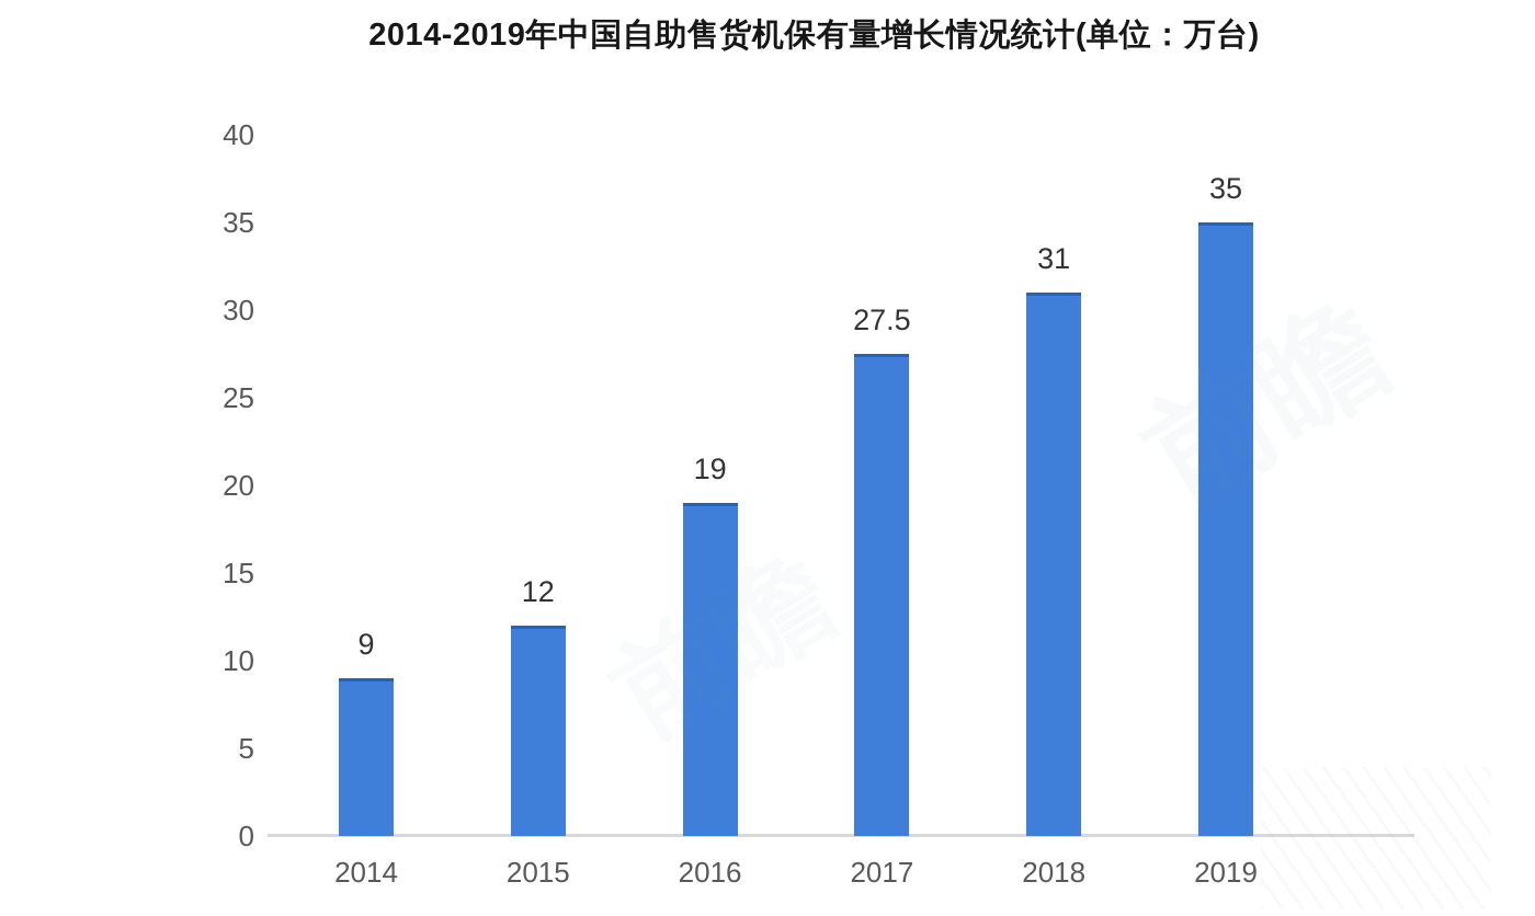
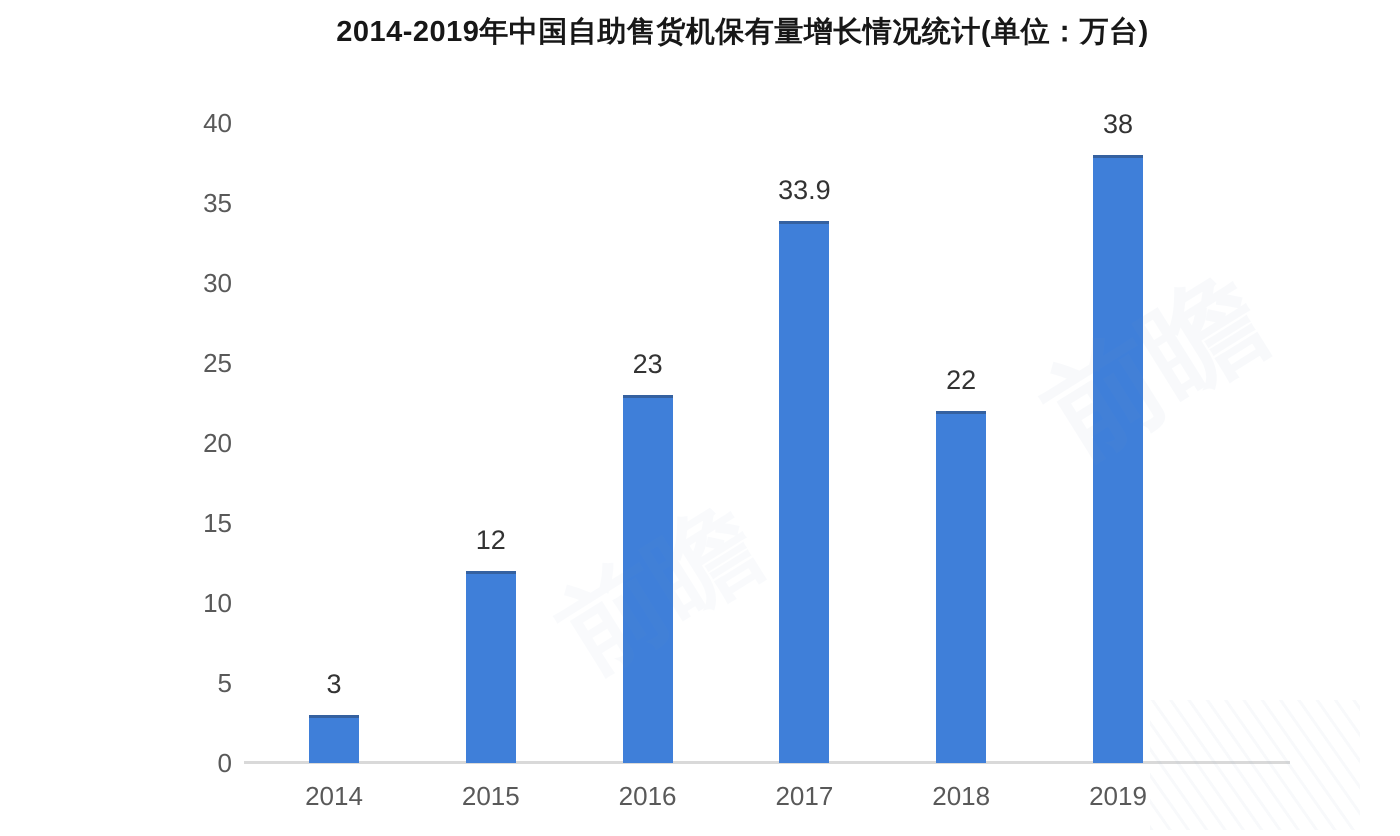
2014: 9 -> 3
2016: 19 -> 23
2017: 27.5 -> 33.9
2018: 31 -> 22
2019: 35 -> 38
